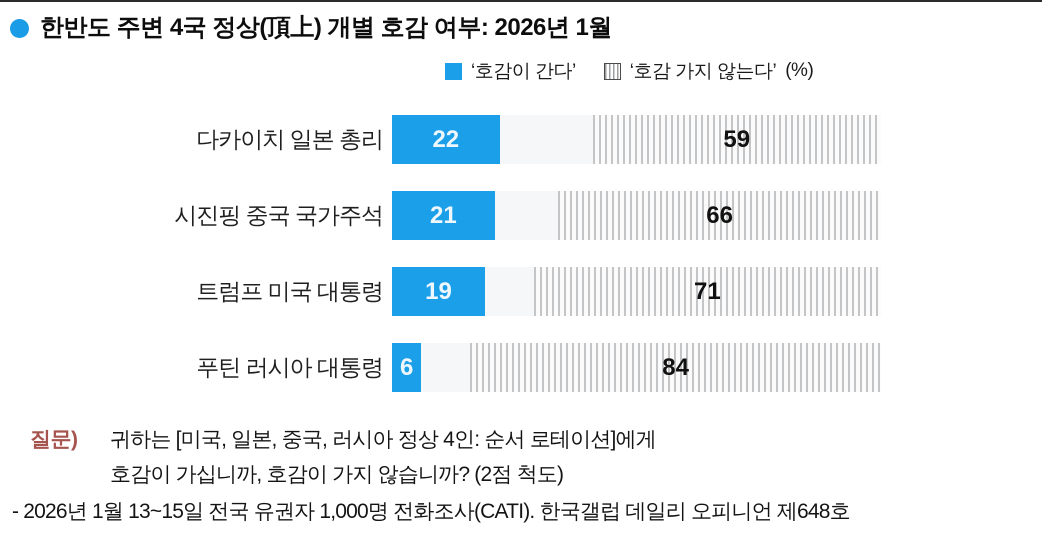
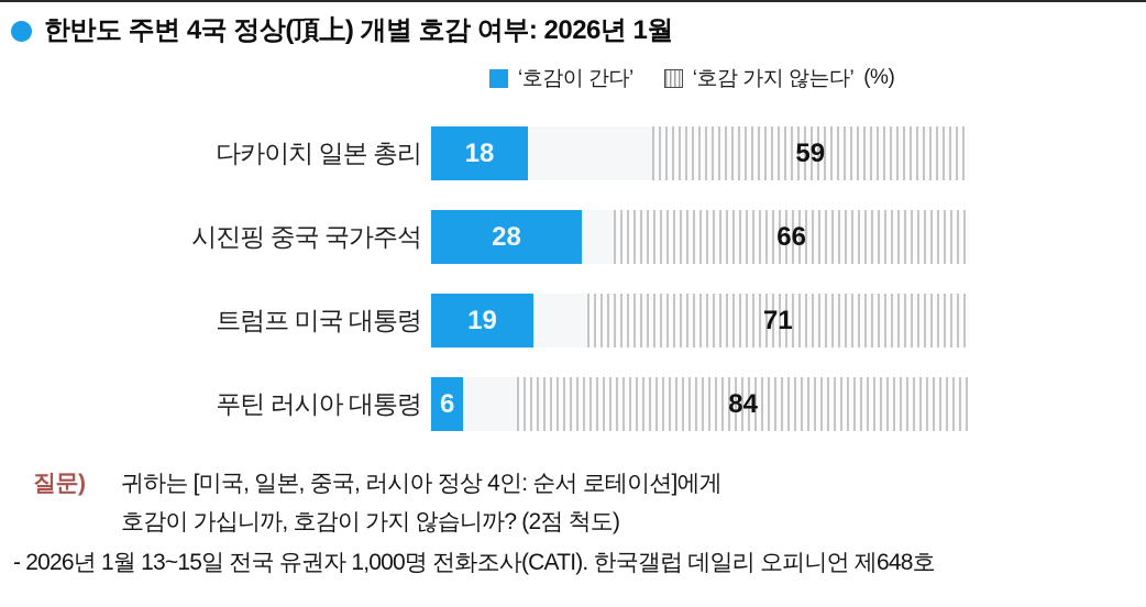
‘호감이 간다’/다카이치 일본 총리: 22 -> 18
‘호감이 간다’/시진핑 중국 국가주석: 21 -> 28
